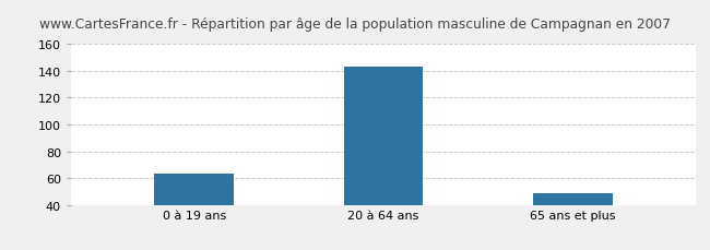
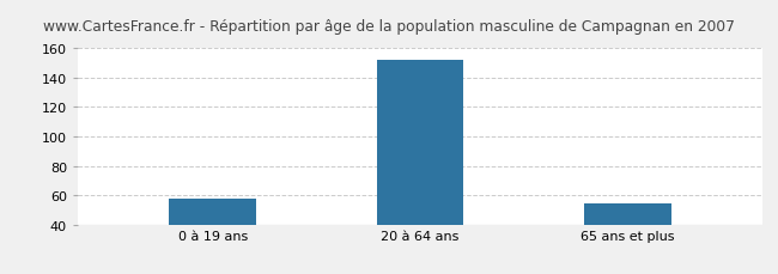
0 à 19 ans: 63 -> 58
20 à 64 ans: 143 -> 152
65 ans et plus: 49 -> 54
